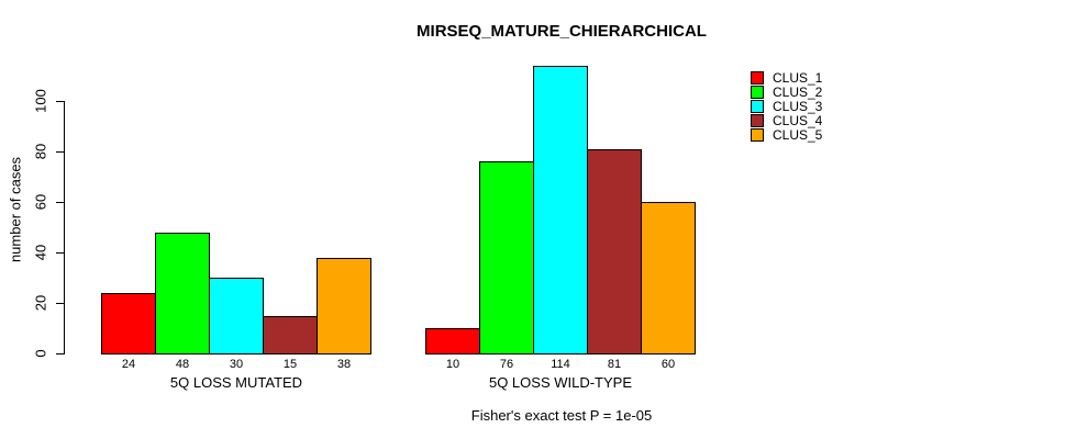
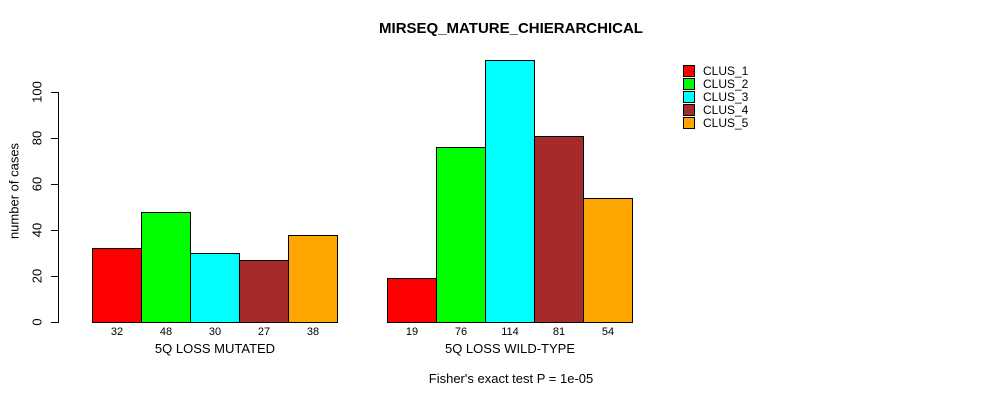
CLUS_1/5Q LOSS MUTATED: 24 -> 32
CLUS_4/5Q LOSS MUTATED: 15 -> 27
CLUS_1/5Q LOSS WILD-TYPE: 10 -> 19
CLUS_5/5Q LOSS WILD-TYPE: 60 -> 54
